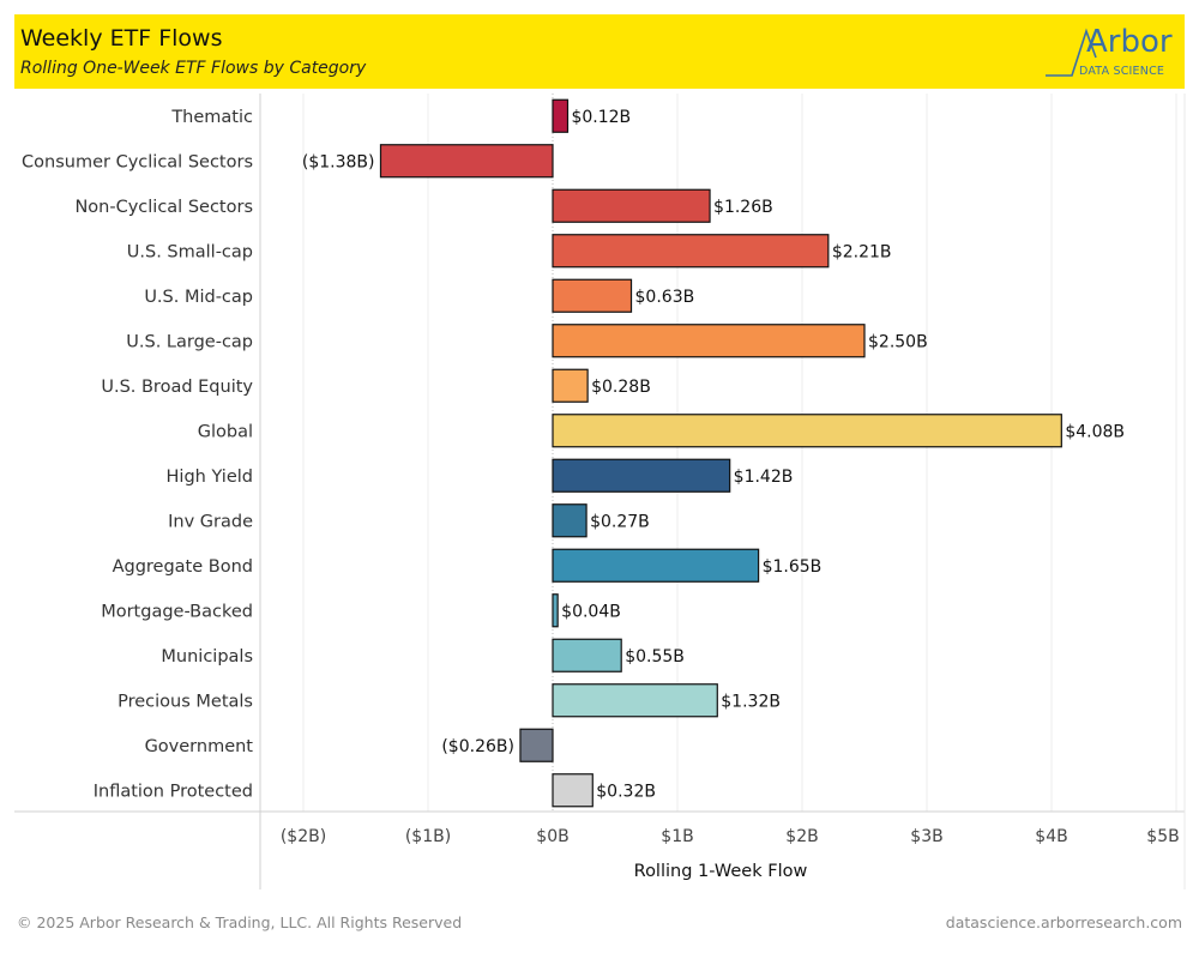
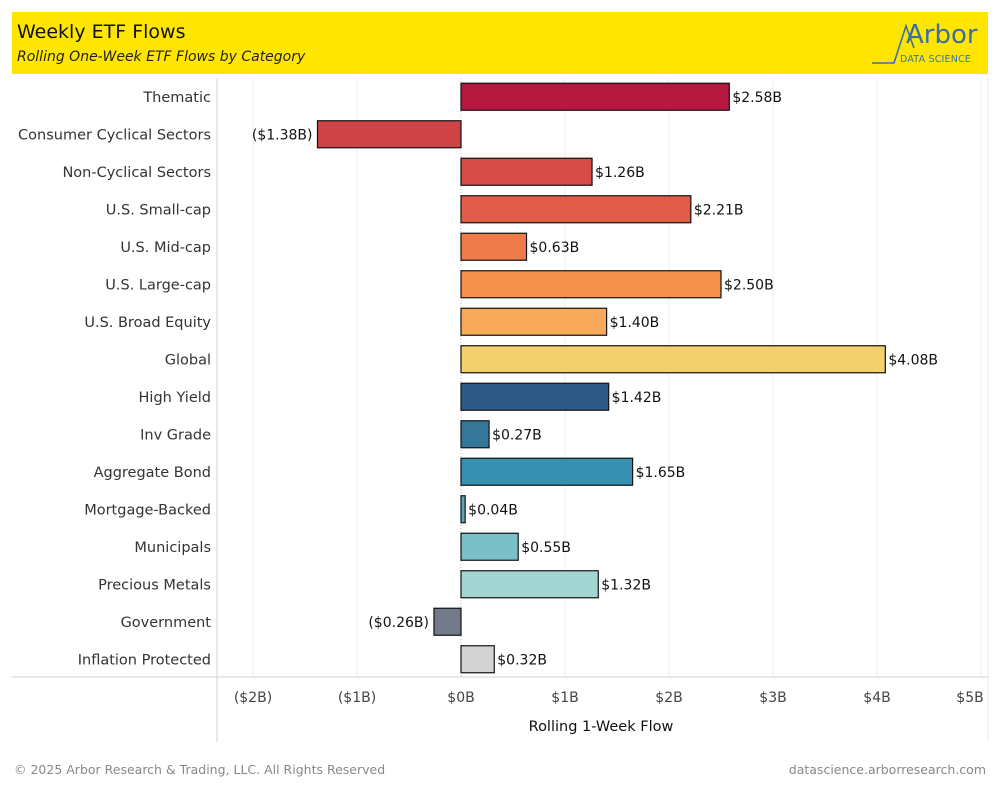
Thematic: $0.12B -> $2.58B
U.S. Broad Equity: $0.28B -> $1.40B
